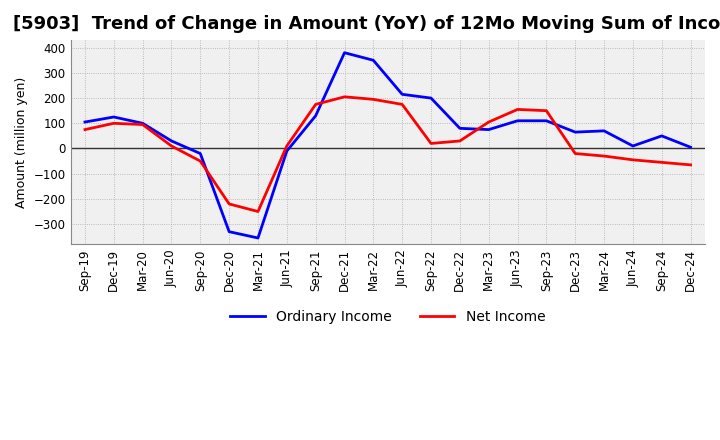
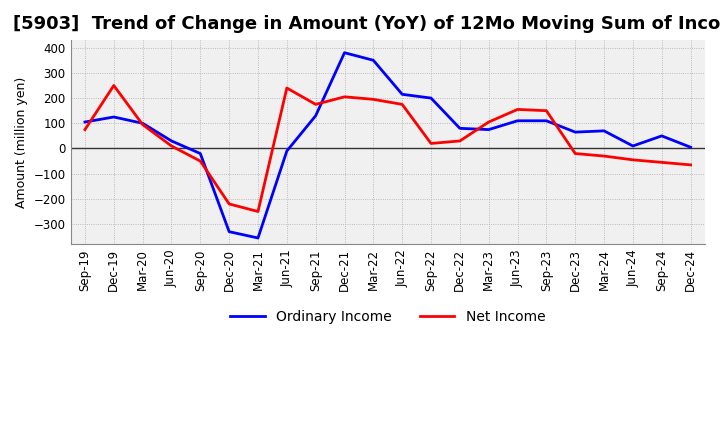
Net Income/Dec-19: 100 -> 250
Net Income/Jun-21: 10 -> 240
